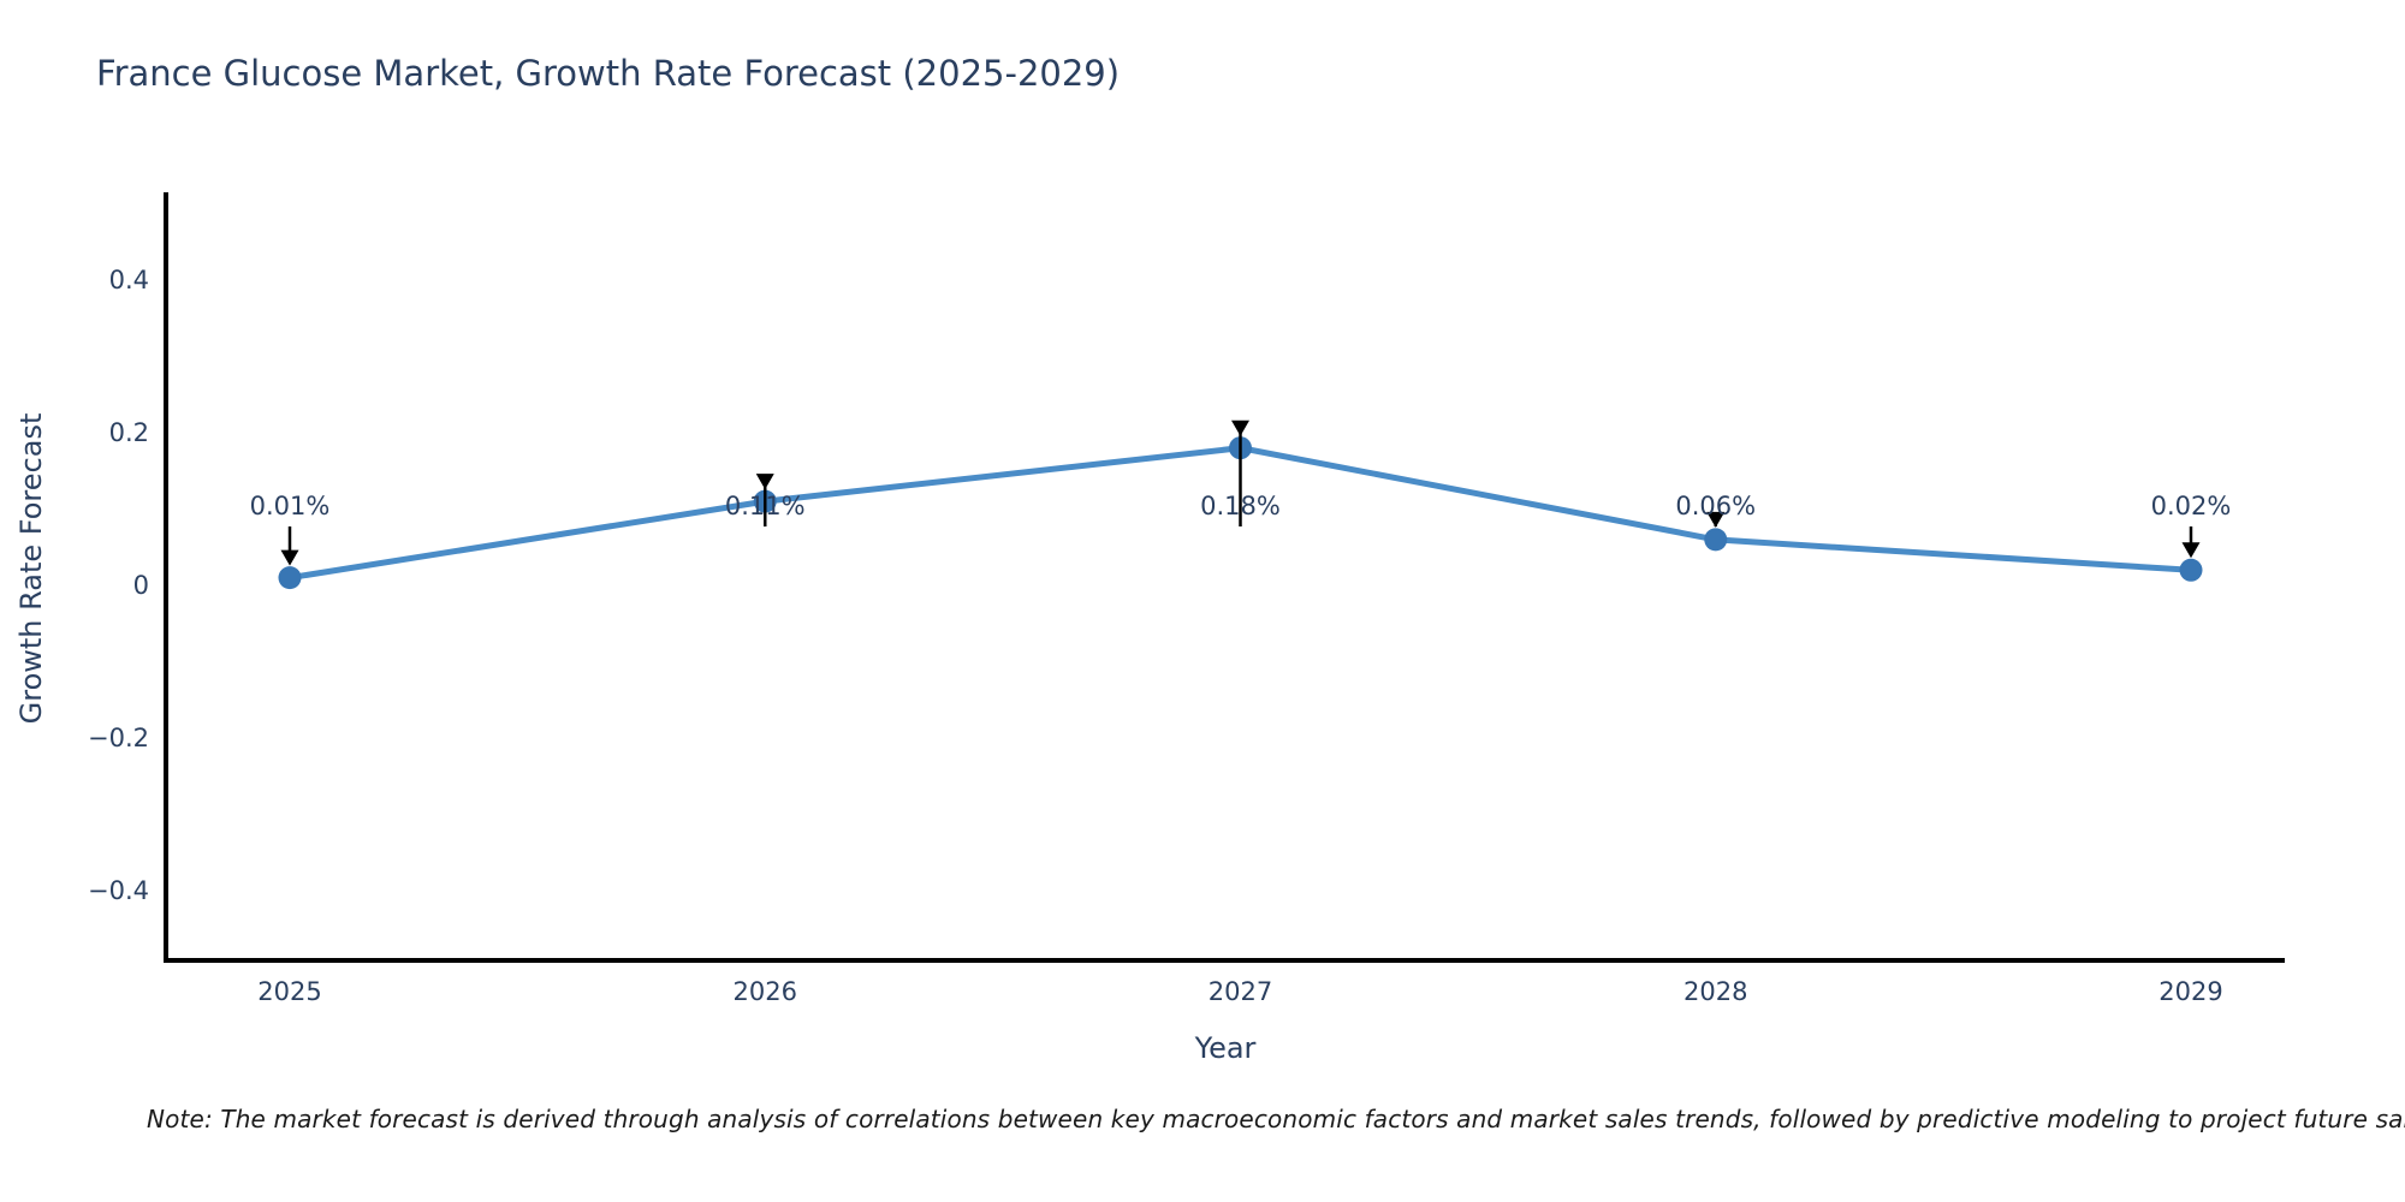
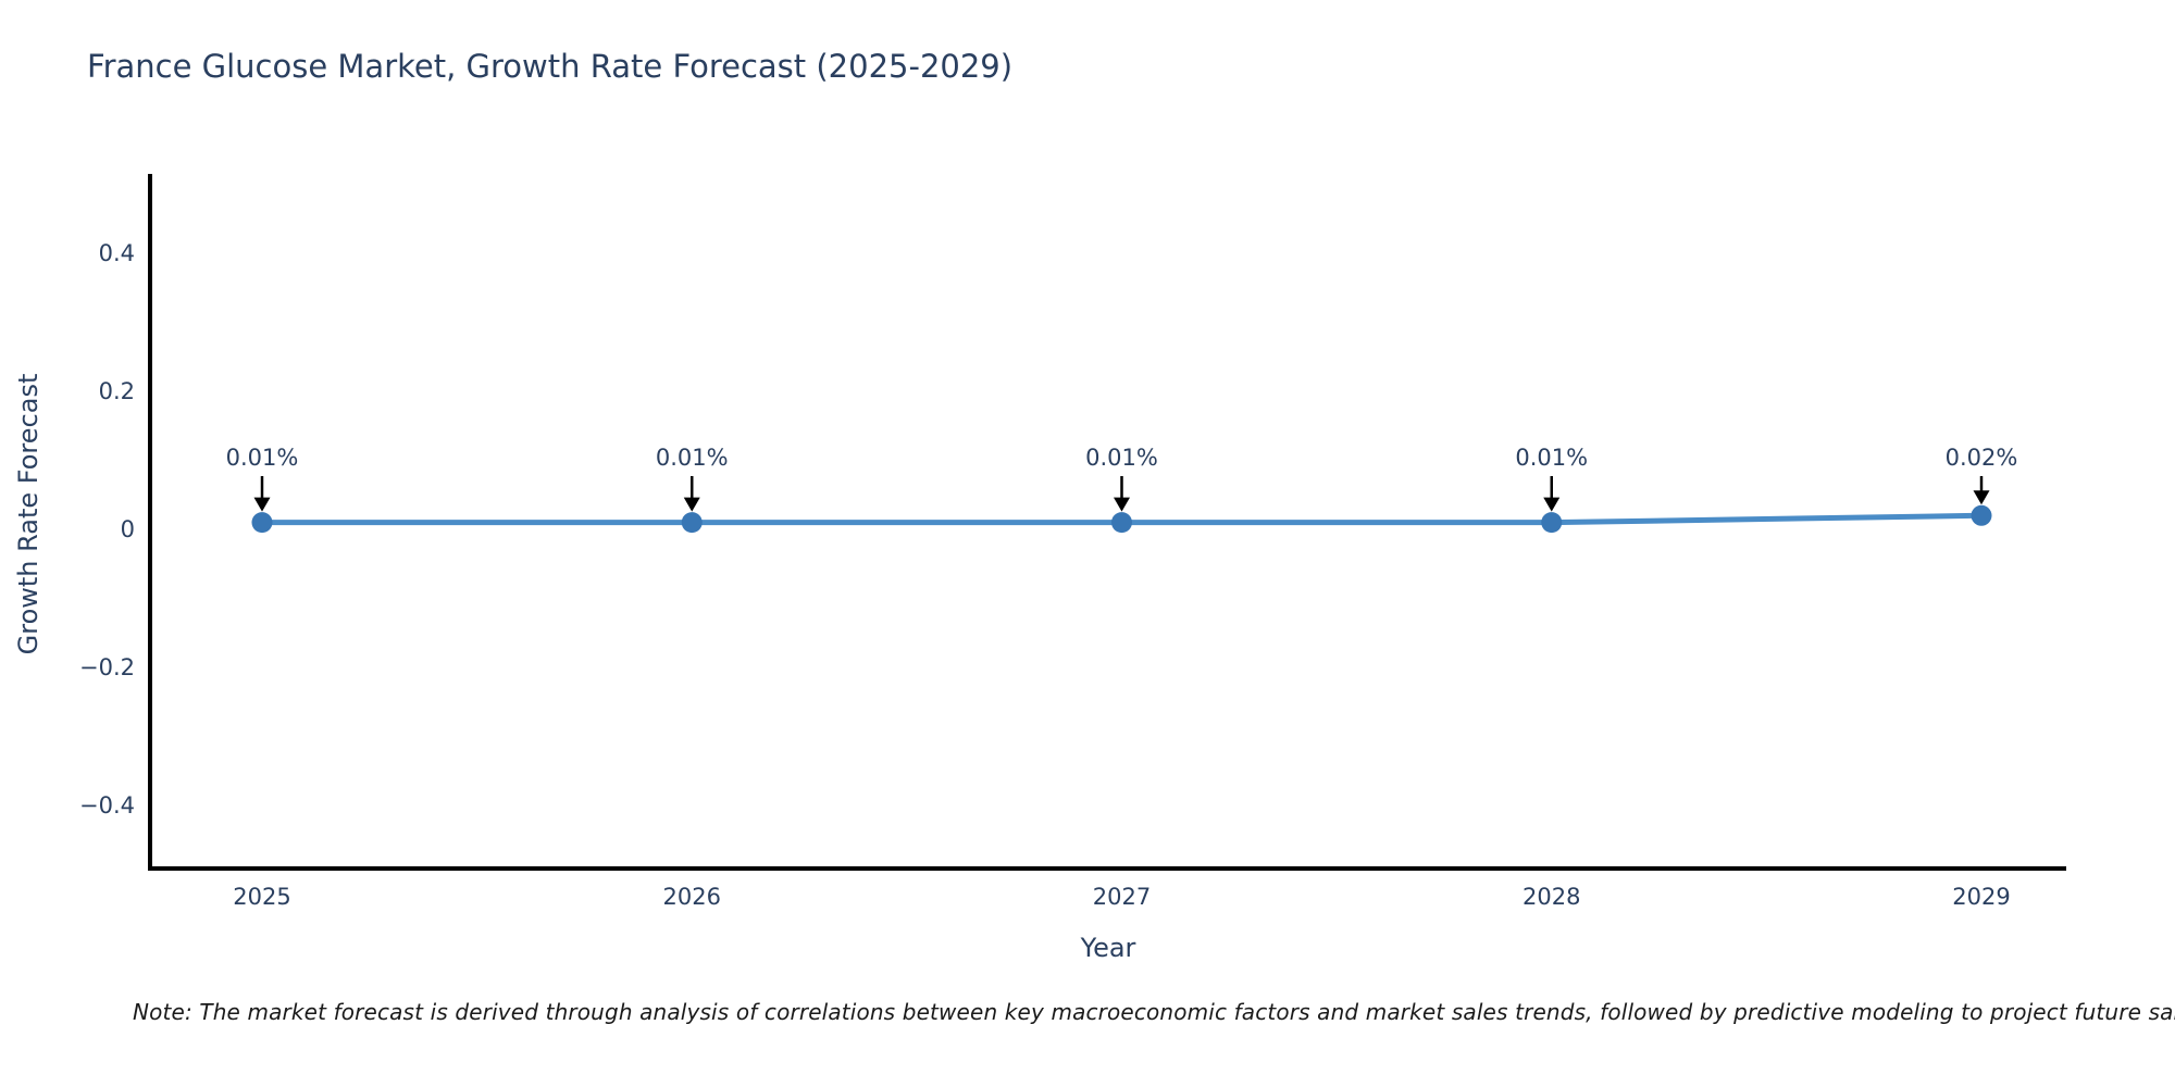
2026: 0.11% -> 0.01%
2027: 0.18% -> 0.01%
2028: 0.06% -> 0.01%
